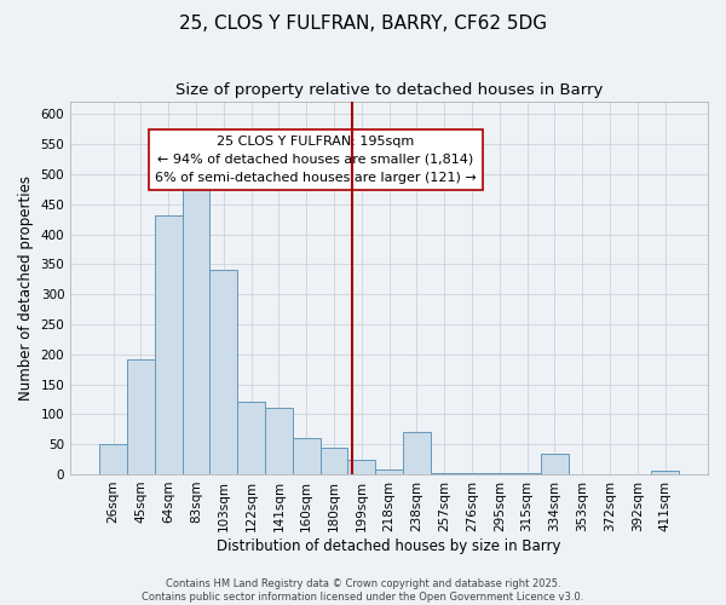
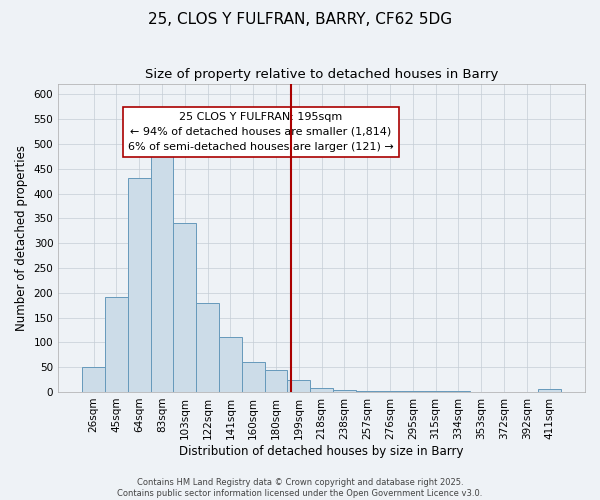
122sqm: 120 -> 179
238sqm: 70 -> 3
334sqm: 35 -> 1
